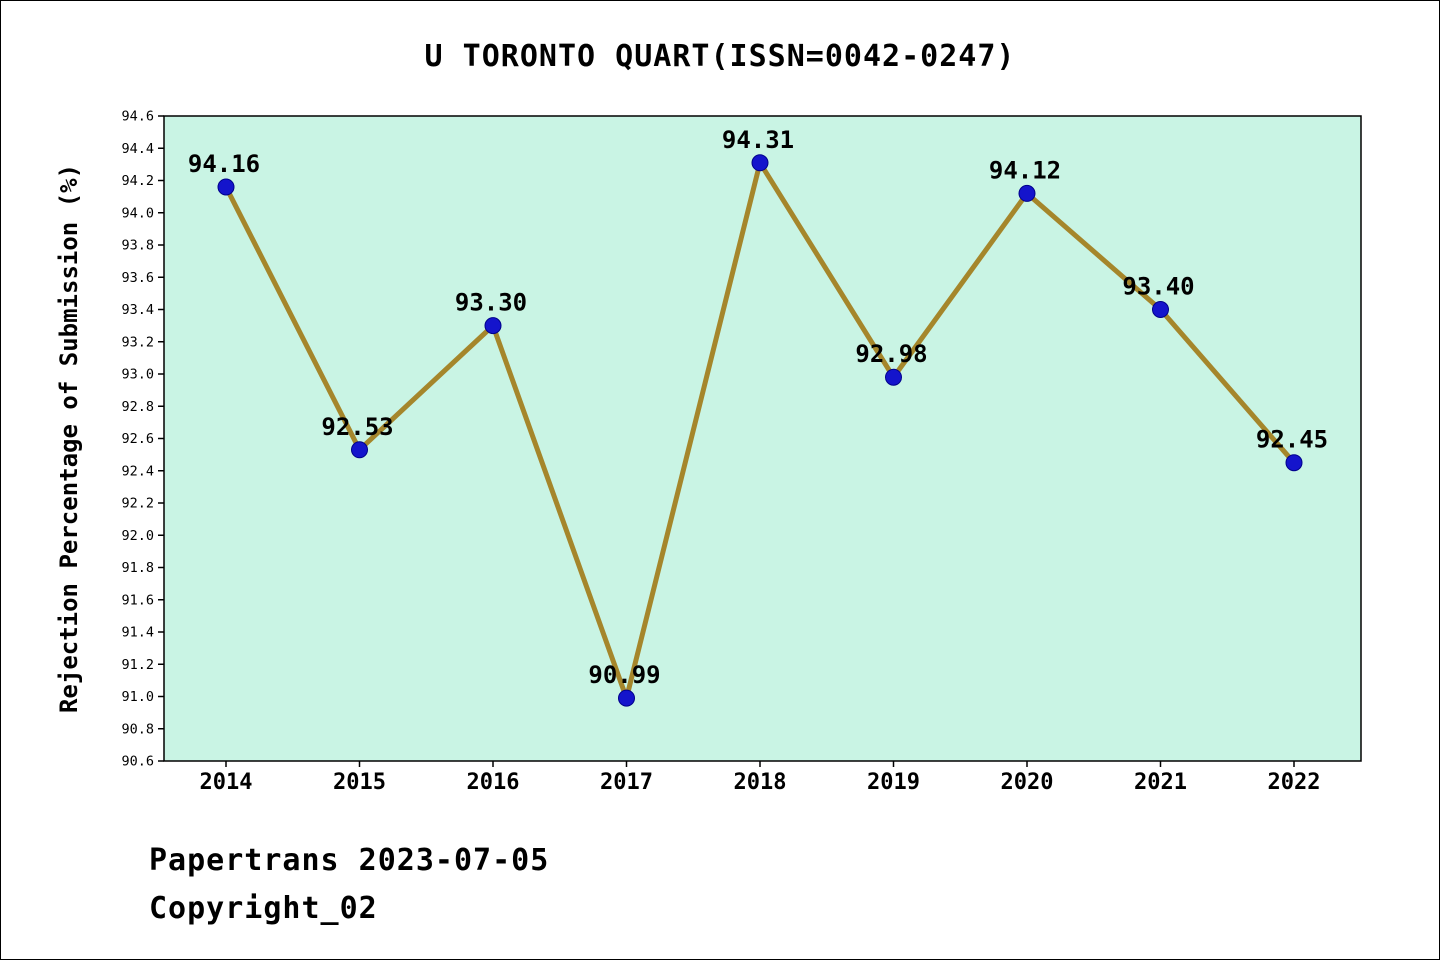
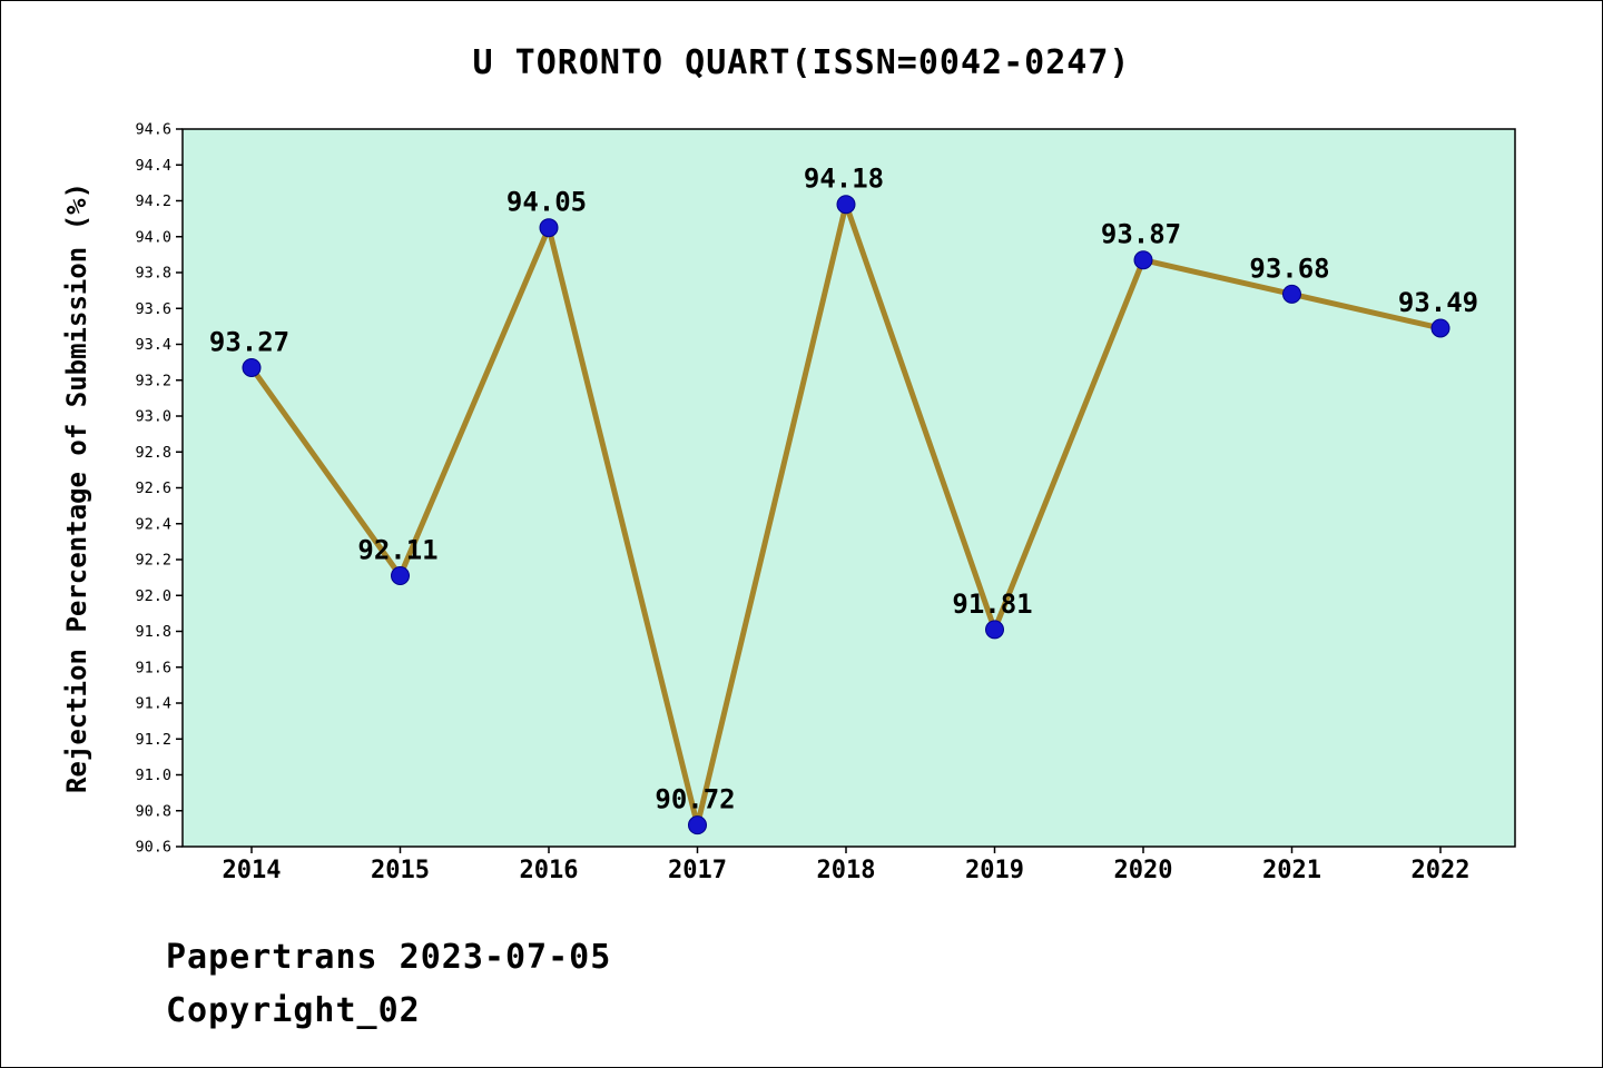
2014: 94.16 -> 93.27
2015: 92.53 -> 92.11
2016: 93.30 -> 94.05
2017: 90.99 -> 90.72
2018: 94.31 -> 94.18
2019: 92.98 -> 91.81
2020: 94.12 -> 93.87
2021: 93.40 -> 93.68
2022: 92.45 -> 93.49
